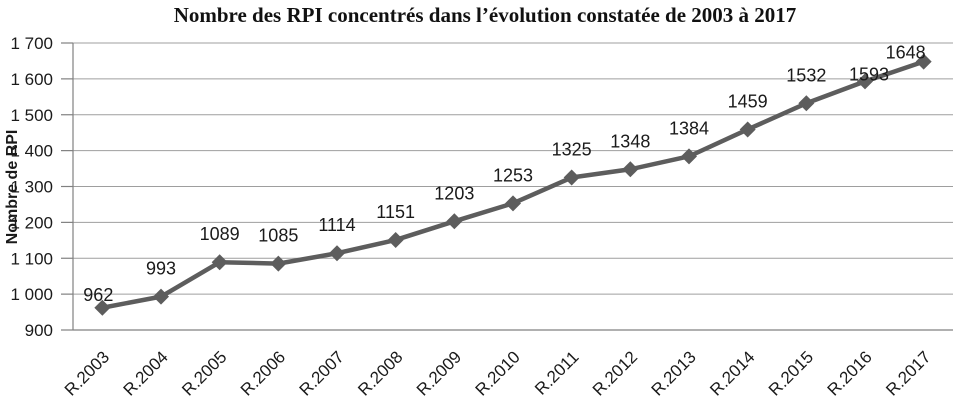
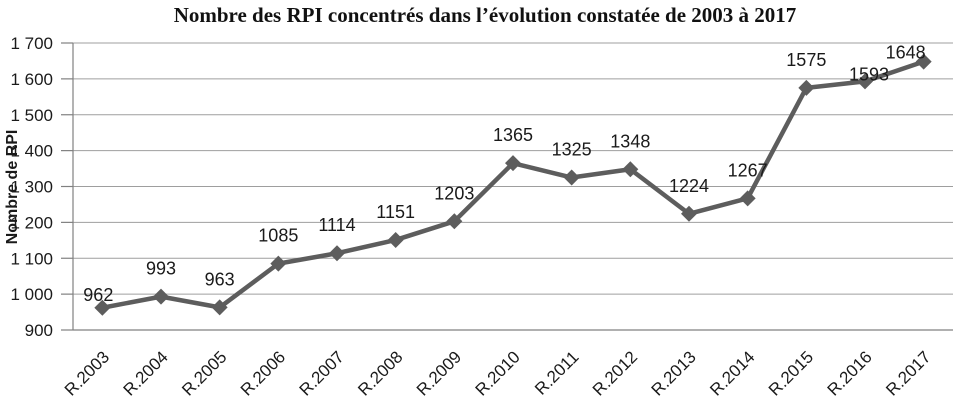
R.2005: 1089 -> 963
R.2010: 1253 -> 1365
R.2013: 1384 -> 1224
R.2014: 1459 -> 1267
R.2015: 1532 -> 1575
